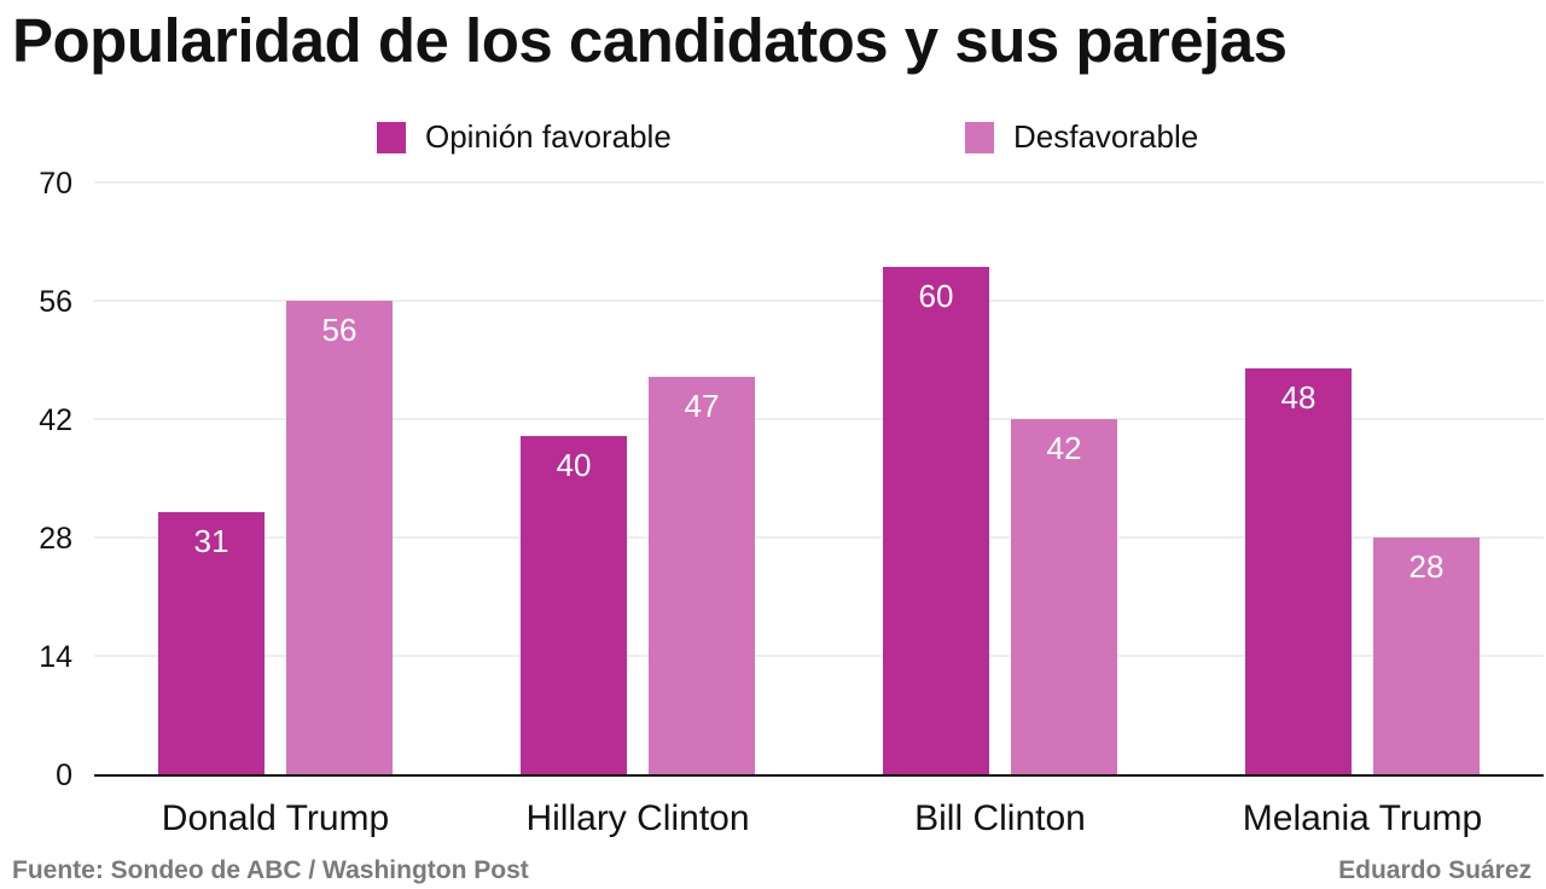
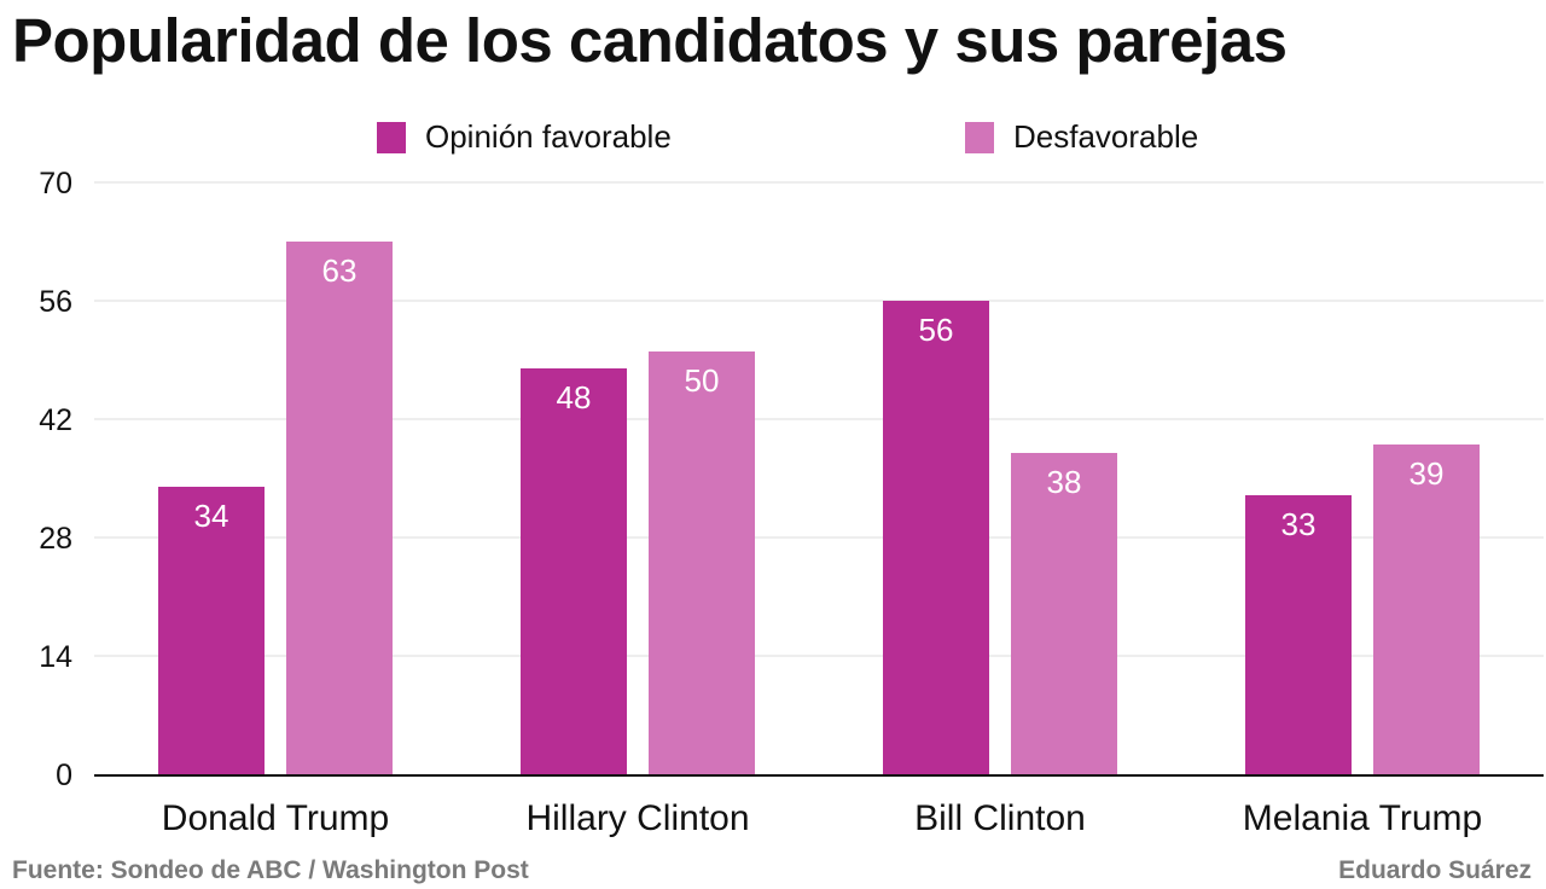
Opinión favorable/Donald Trump: 31 -> 34
Desfavorable/Donald Trump: 56 -> 63
Opinión favorable/Hillary Clinton: 40 -> 48
Desfavorable/Hillary Clinton: 47 -> 50
Opinión favorable/Bill Clinton: 60 -> 56
Desfavorable/Bill Clinton: 42 -> 38
Opinión favorable/Melania Trump: 48 -> 33
Desfavorable/Melania Trump: 28 -> 39
